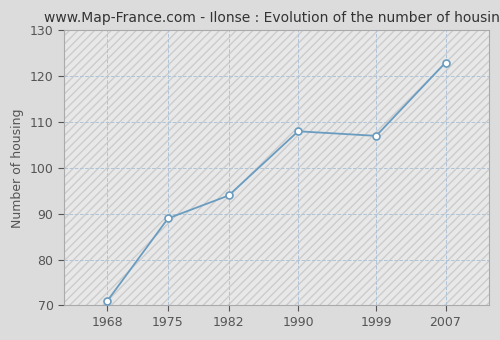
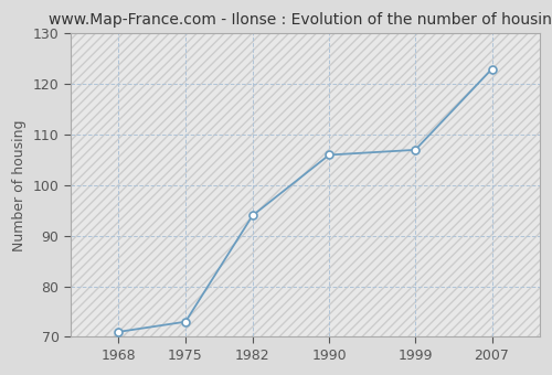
1975: 89 -> 73
1990: 108 -> 106
